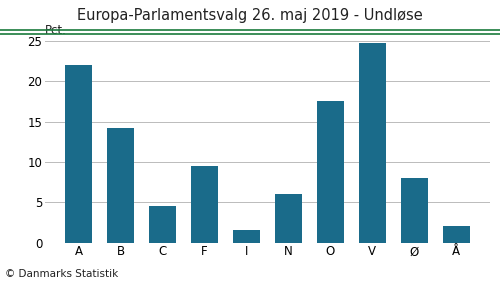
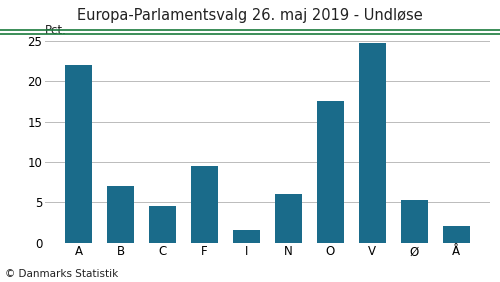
B: 14.2 -> 7.0
Ø: 8.0 -> 5.3
